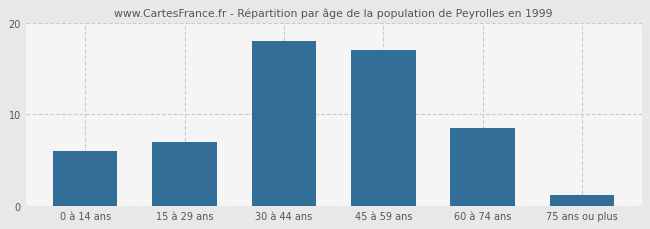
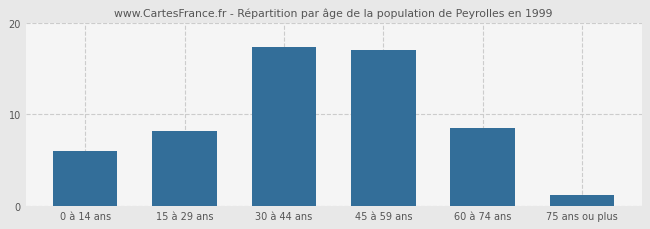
15 à 29 ans: 7.0 -> 8.2
30 à 44 ans: 18.0 -> 17.4
